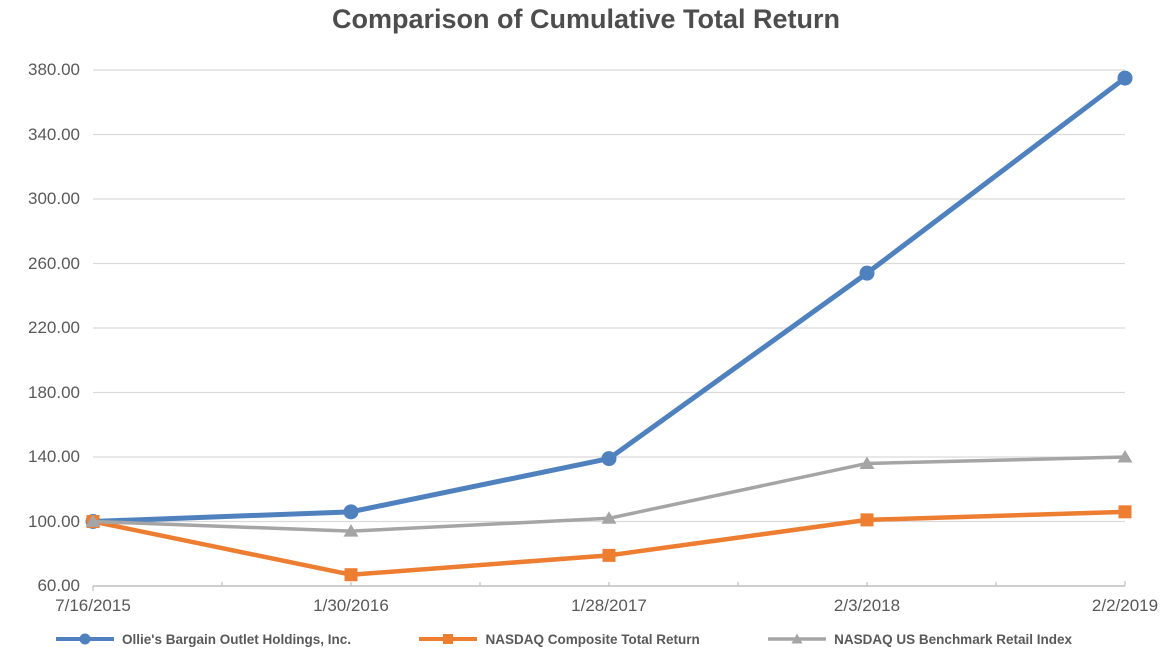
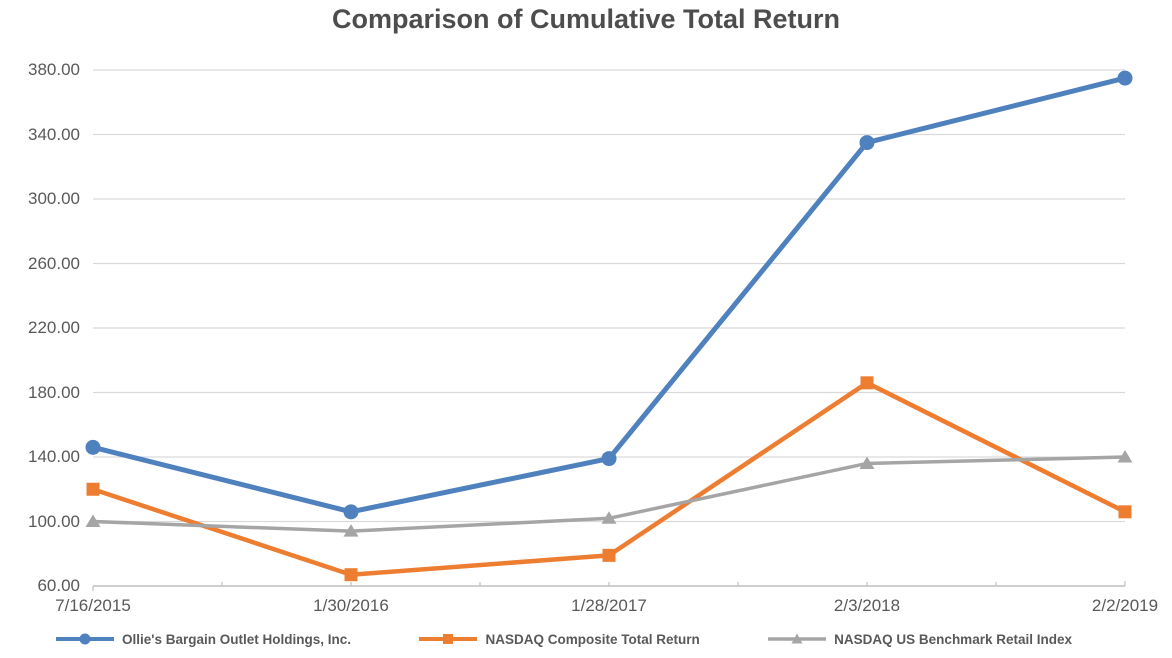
Ollie's Bargain Outlet Holdings, Inc./7/16/2015: 100 -> 146
NASDAQ Composite Total Return/7/16/2015: 100 -> 120
Ollie's Bargain Outlet Holdings, Inc./2/3/2018: 254 -> 335
NASDAQ Composite Total Return/2/3/2018: 101 -> 186
